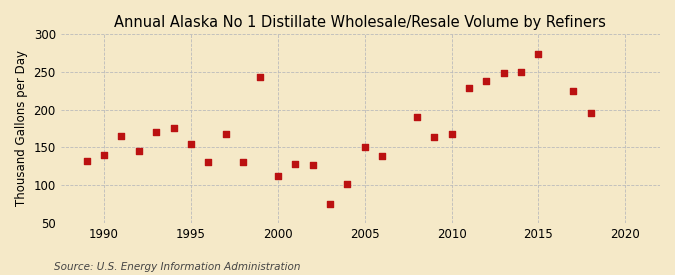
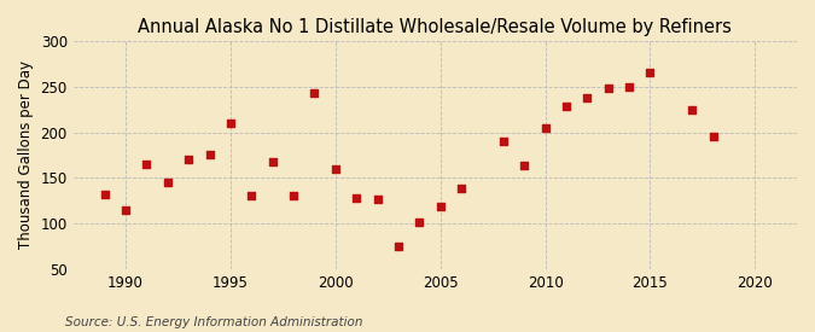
1990: 140 -> 115
1995: 154 -> 210
2000: 112 -> 160
2005: 150 -> 118
2010: 168 -> 205
2015: 274 -> 265
